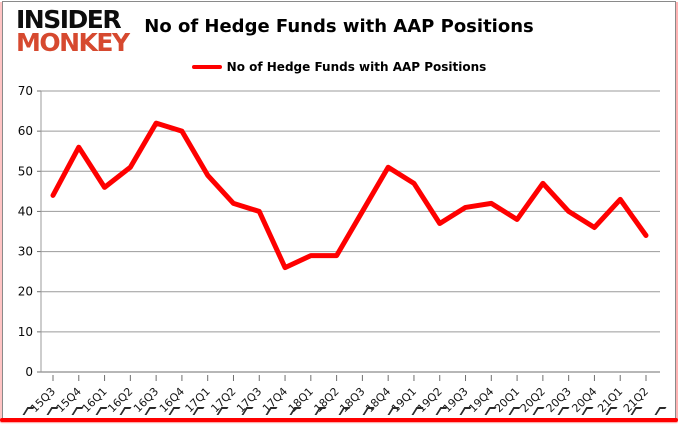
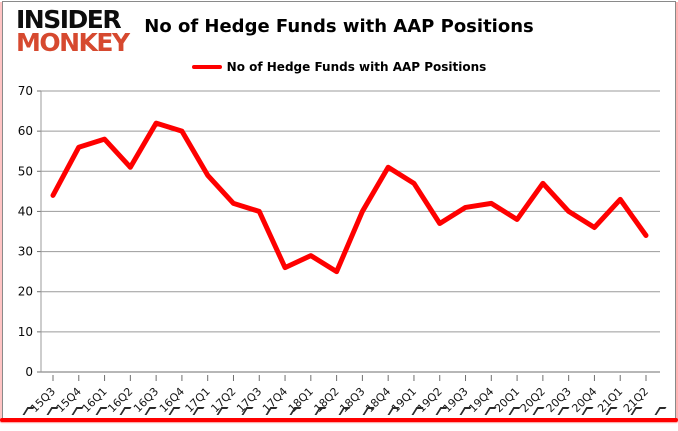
16Q1: 46 -> 58
18Q2: 29 -> 25
